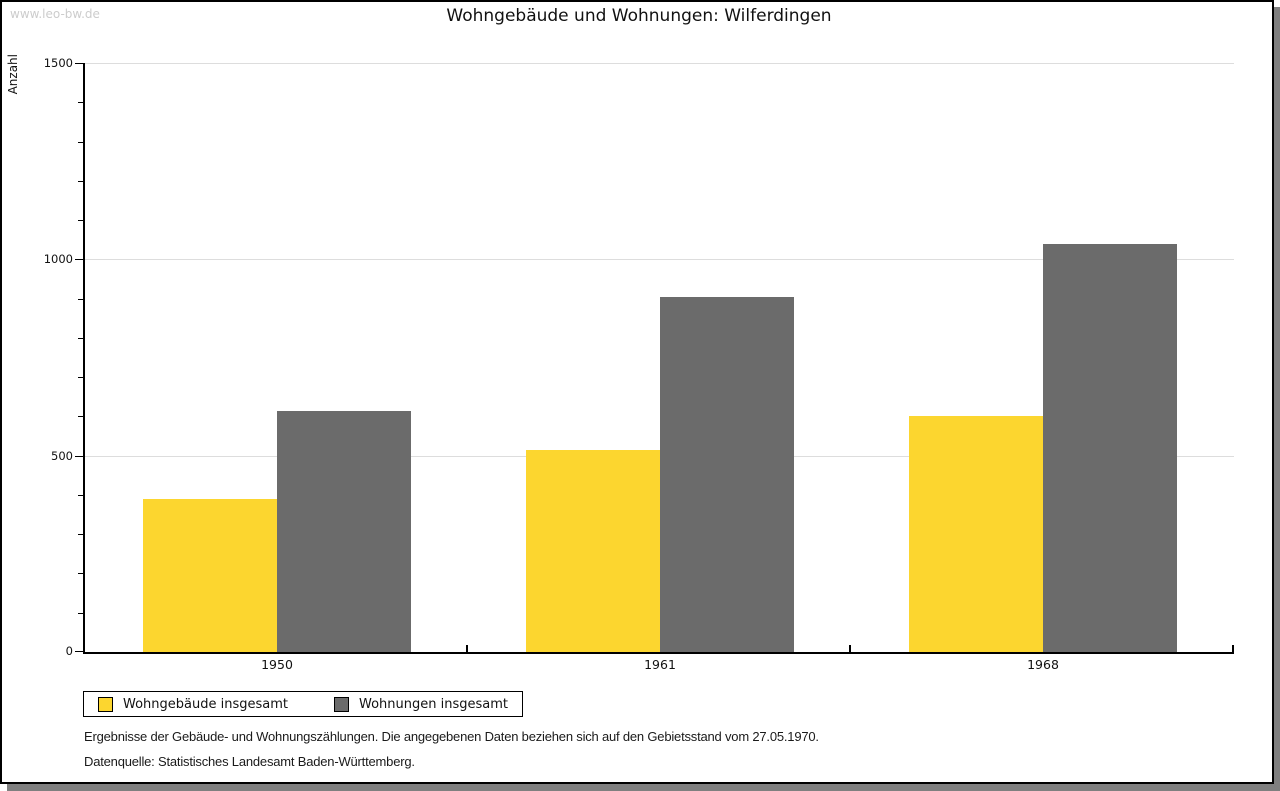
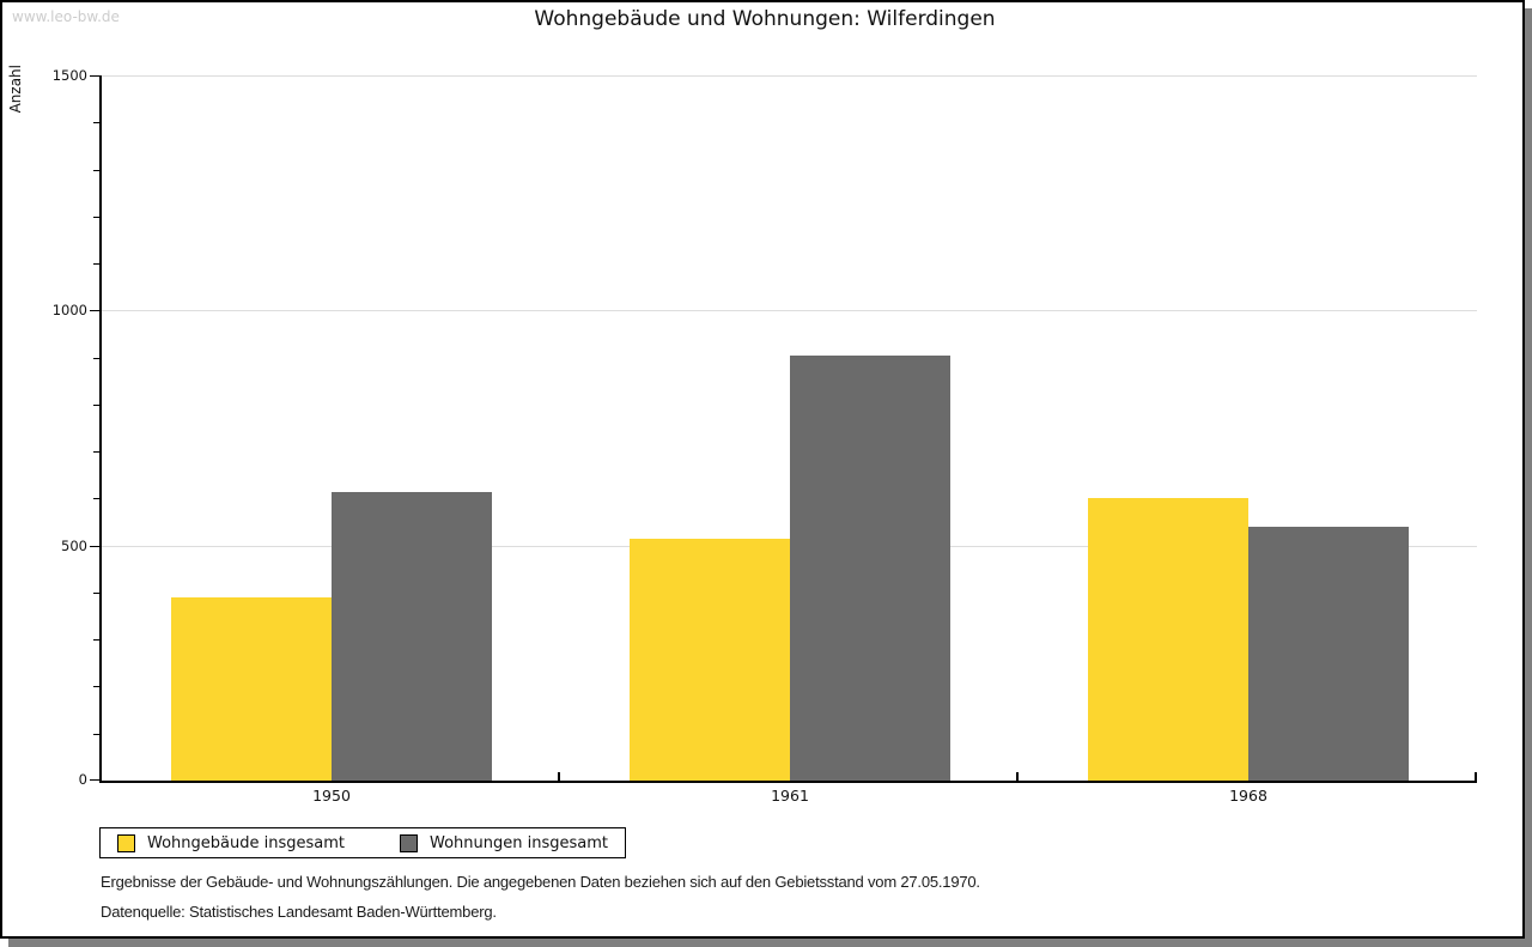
Wohnungen insgesamt/1968: 1040 -> 540
